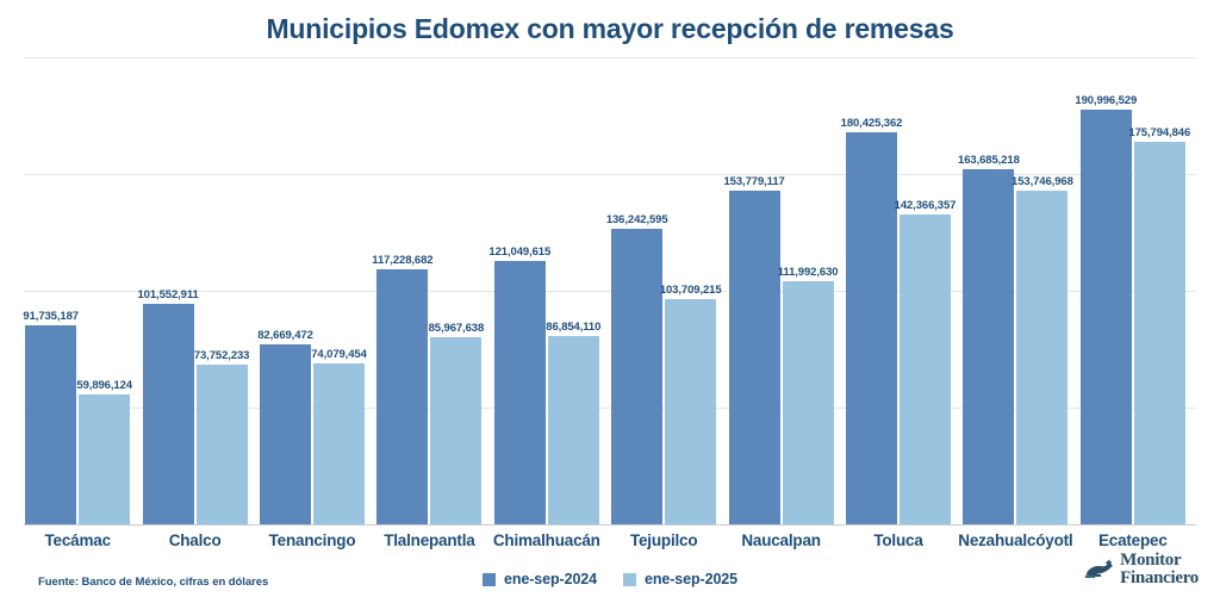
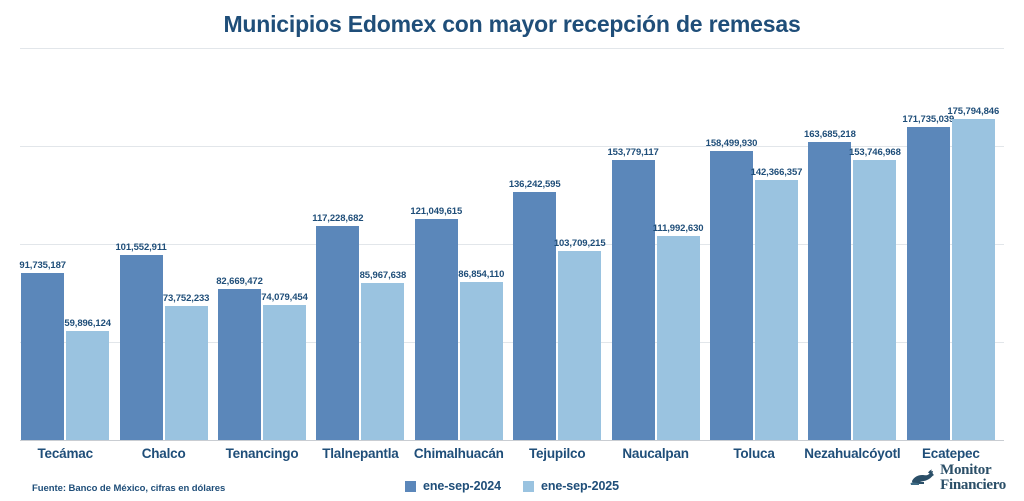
ene-sep-2024/Toluca: 180,425,362 -> 158,499,930
ene-sep-2024/Ecatepec: 190,996,529 -> 171,735,039
